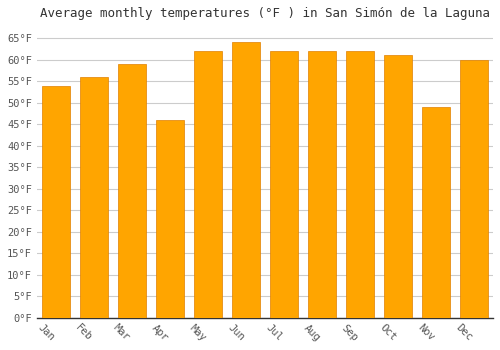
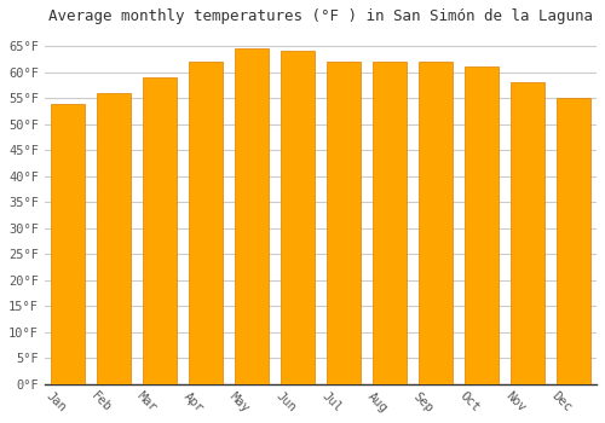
Apr: 46.0°F -> 62.0°F
May: 62.0°F -> 64.5°F
Nov: 49.0°F -> 58.0°F
Dec: 60.0°F -> 55.0°F
